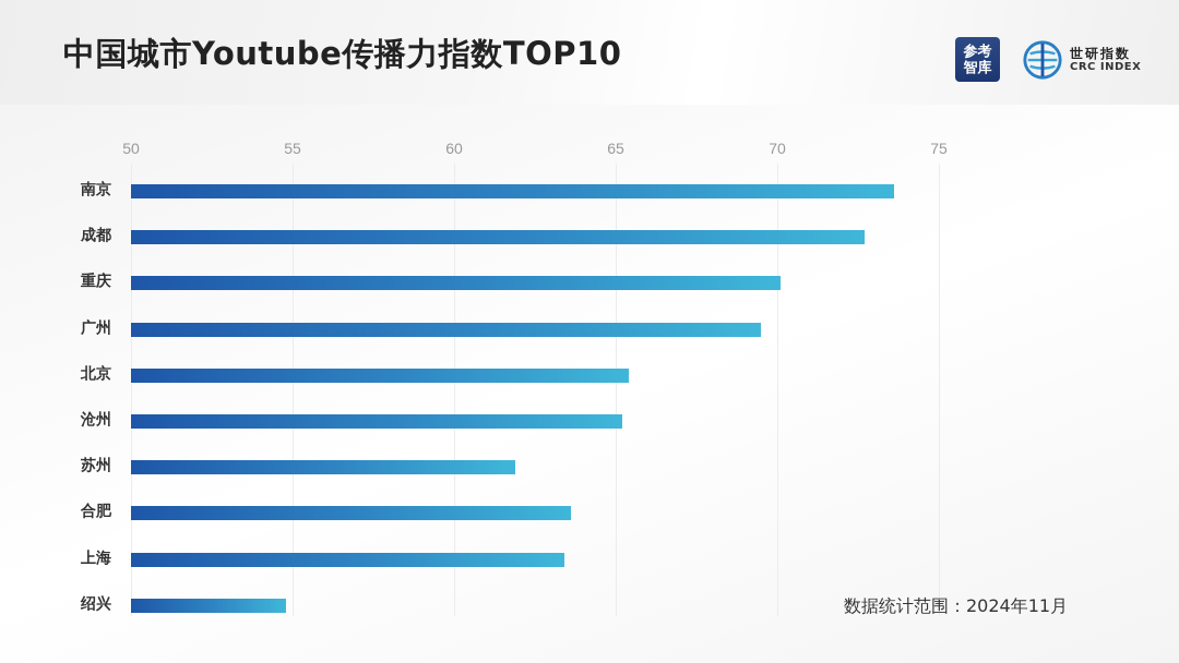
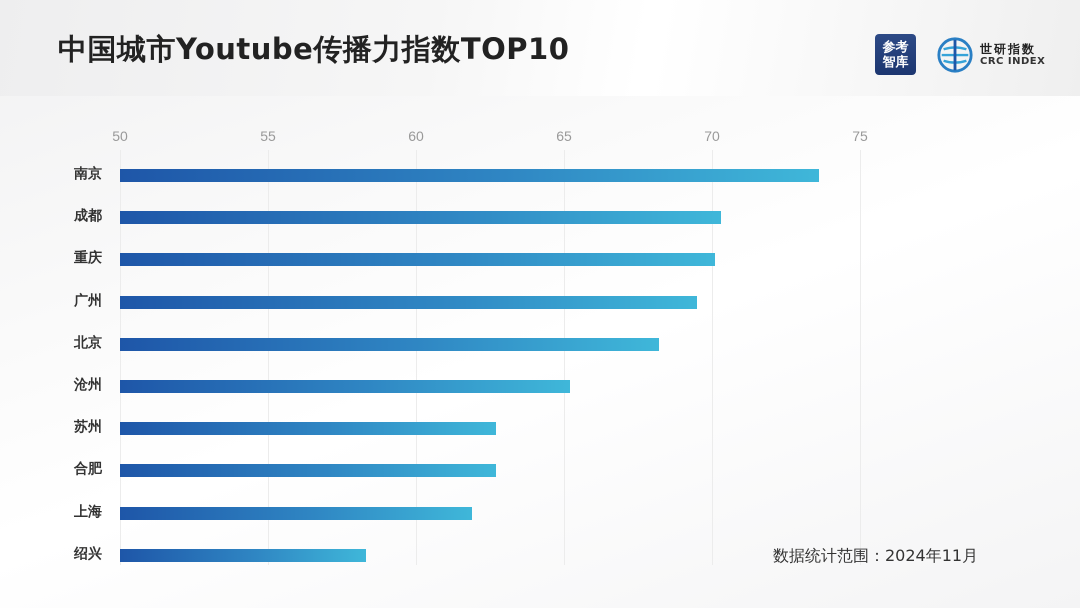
成都: 72.7 -> 70.3
北京: 65.4 -> 68.2
苏州: 61.9 -> 62.7
合肥: 63.6 -> 62.7
上海: 63.4 -> 61.9
绍兴: 54.8 -> 58.3
